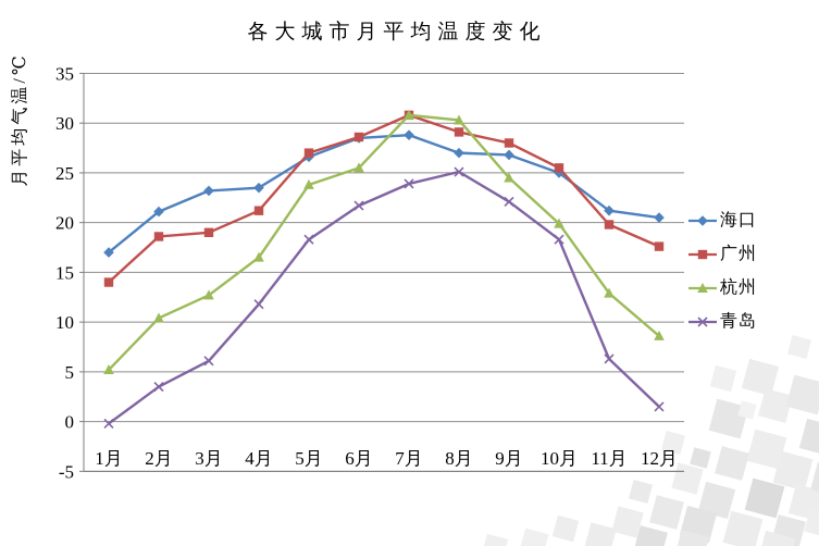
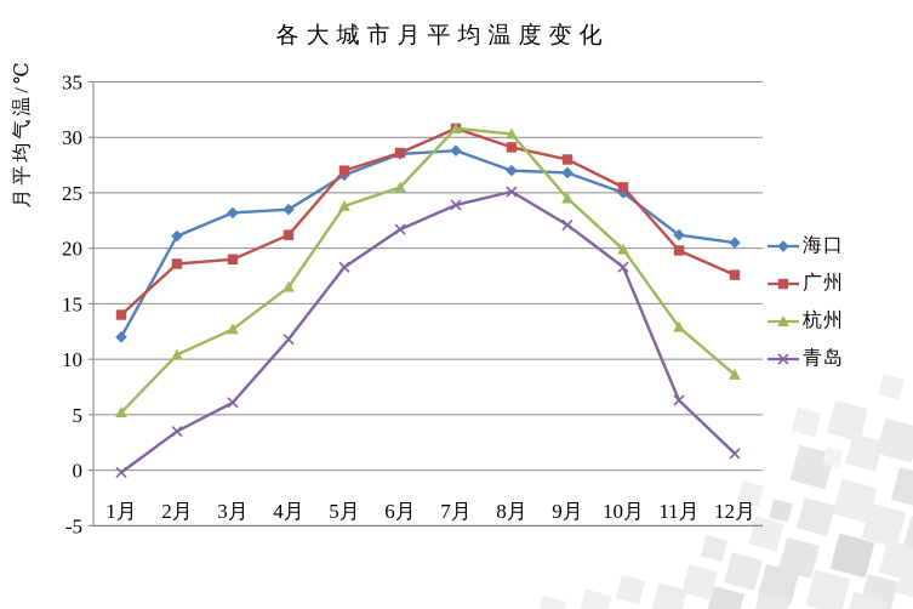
海口/1月: 17 -> 12
